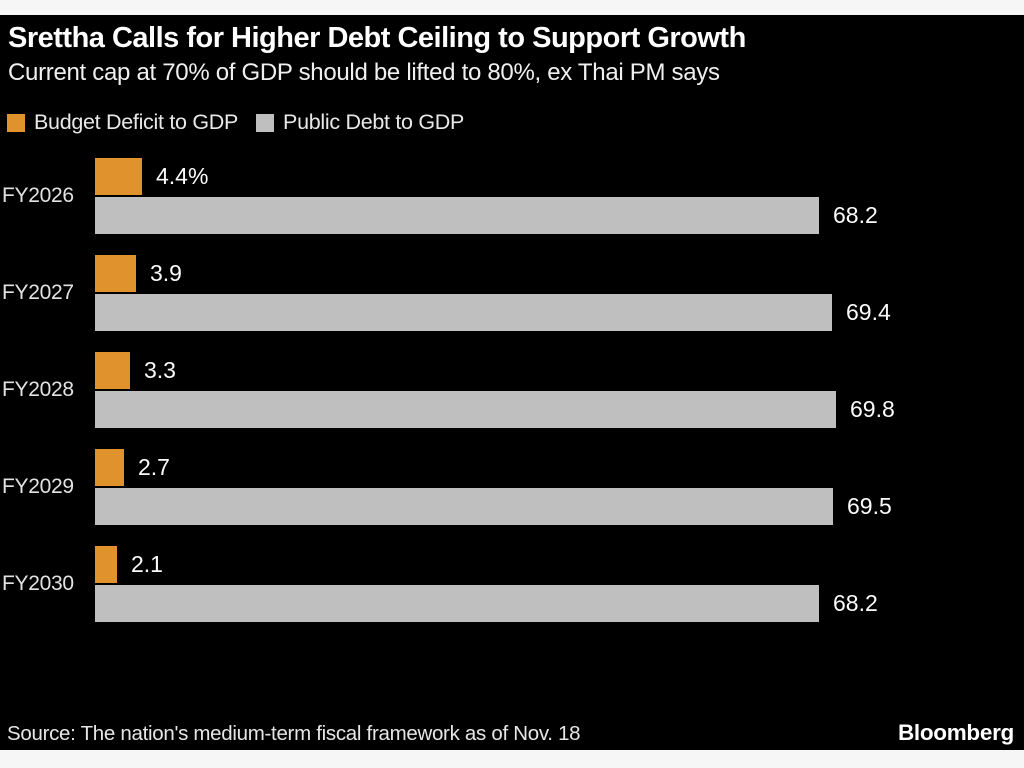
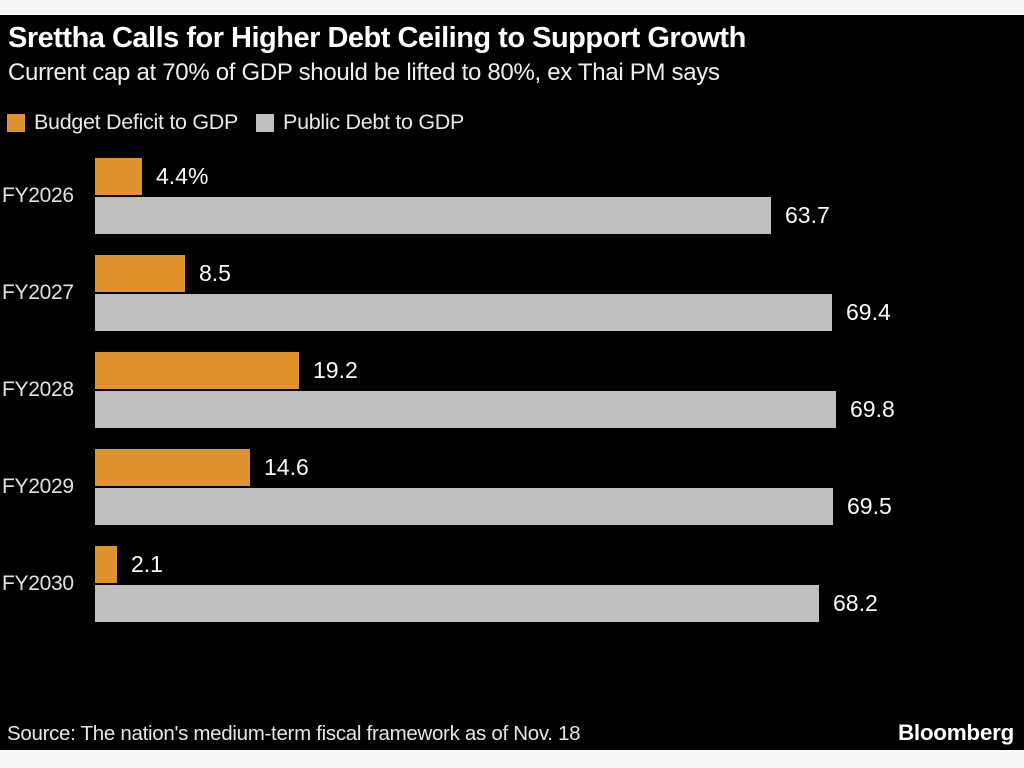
Public Debt to GDP/FY2026: 68.2 -> 63.7
Budget Deficit to GDP/FY2027: 3.9 -> 8.5
Budget Deficit to GDP/FY2028: 3.3 -> 19.2
Budget Deficit to GDP/FY2029: 2.7 -> 14.6
